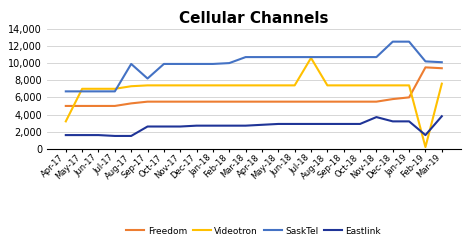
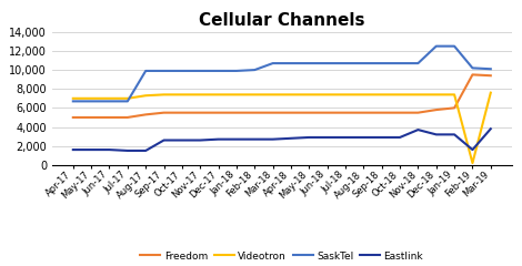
Videotron/Apr-17: 3,200 -> 7,000
SaskTel/Sep-17: 8,200 -> 9,900
Videotron/Jul-18: 10,600 -> 7,400
